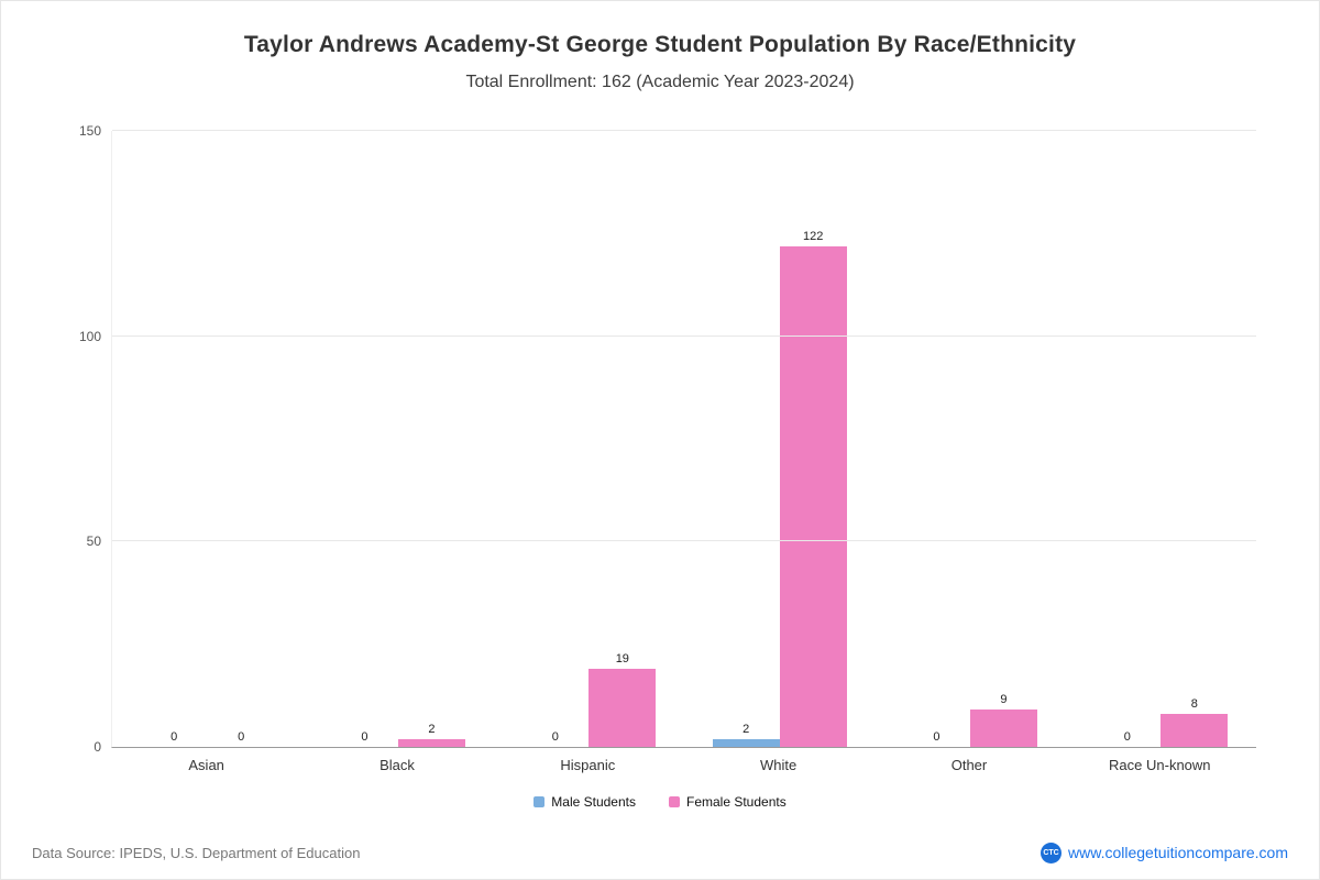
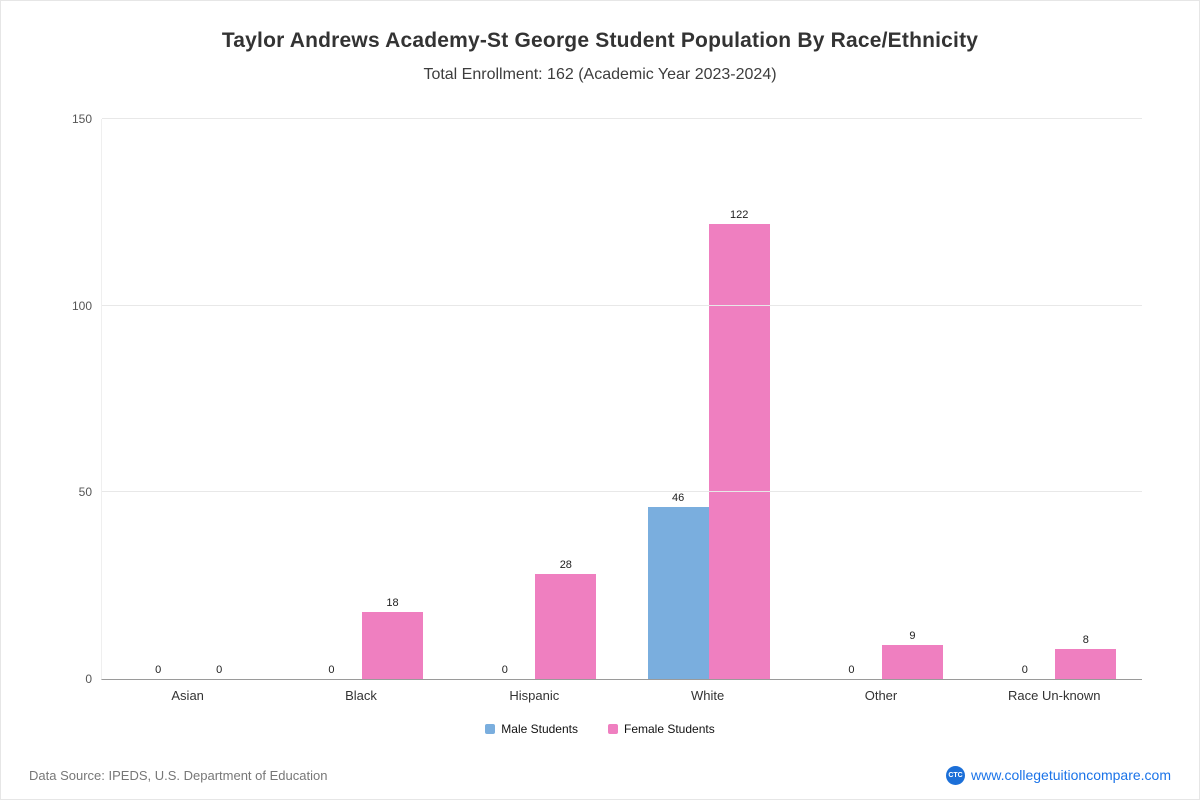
Female Students/Black: 2 -> 18
Female Students/Hispanic: 19 -> 28
Male Students/White: 2 -> 46
